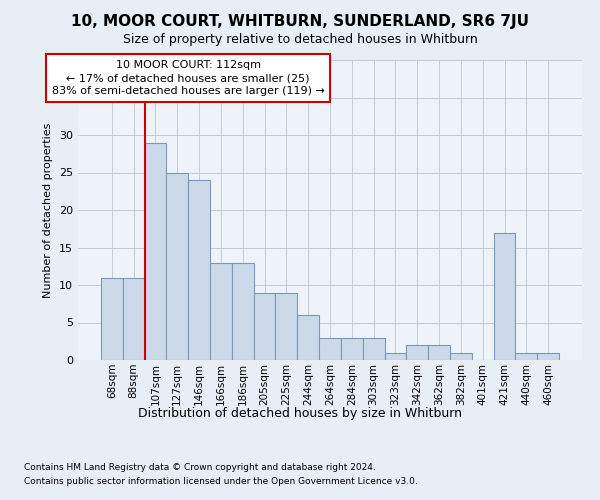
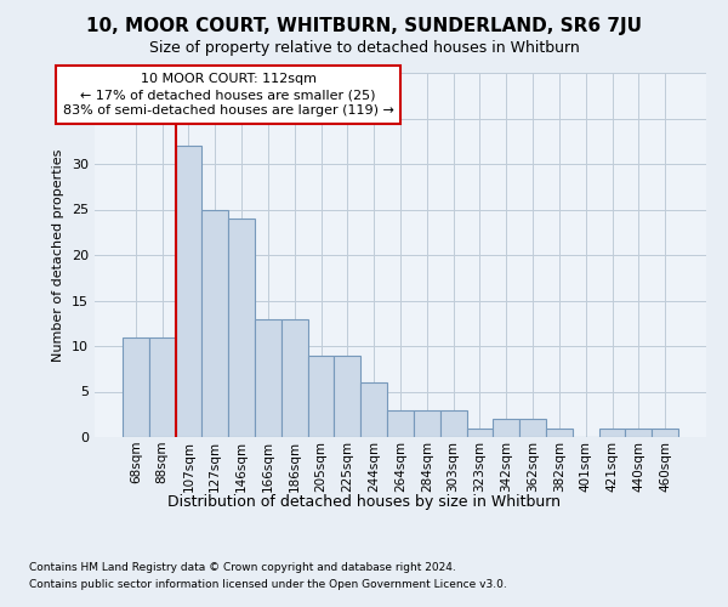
107sqm: 29 -> 32
421sqm: 17 -> 1
